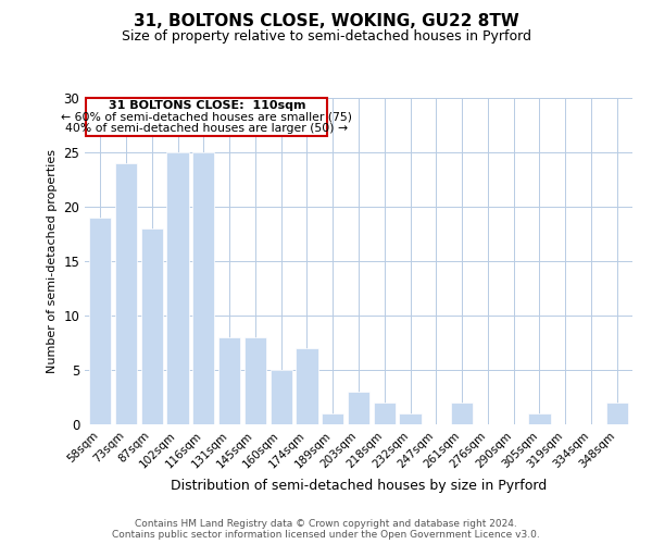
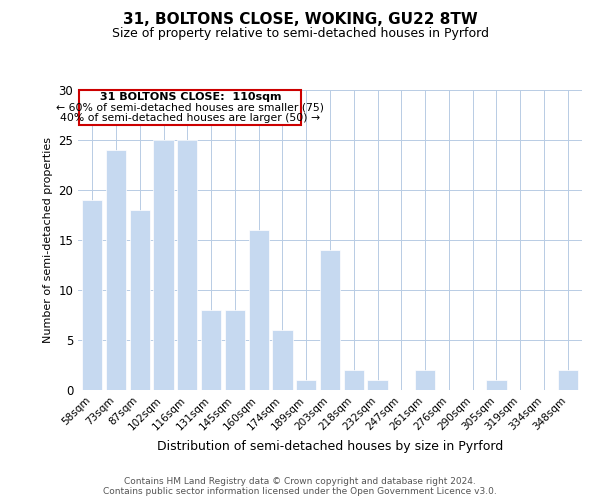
160sqm: 5 -> 16
174sqm: 7 -> 6
203sqm: 3 -> 14
